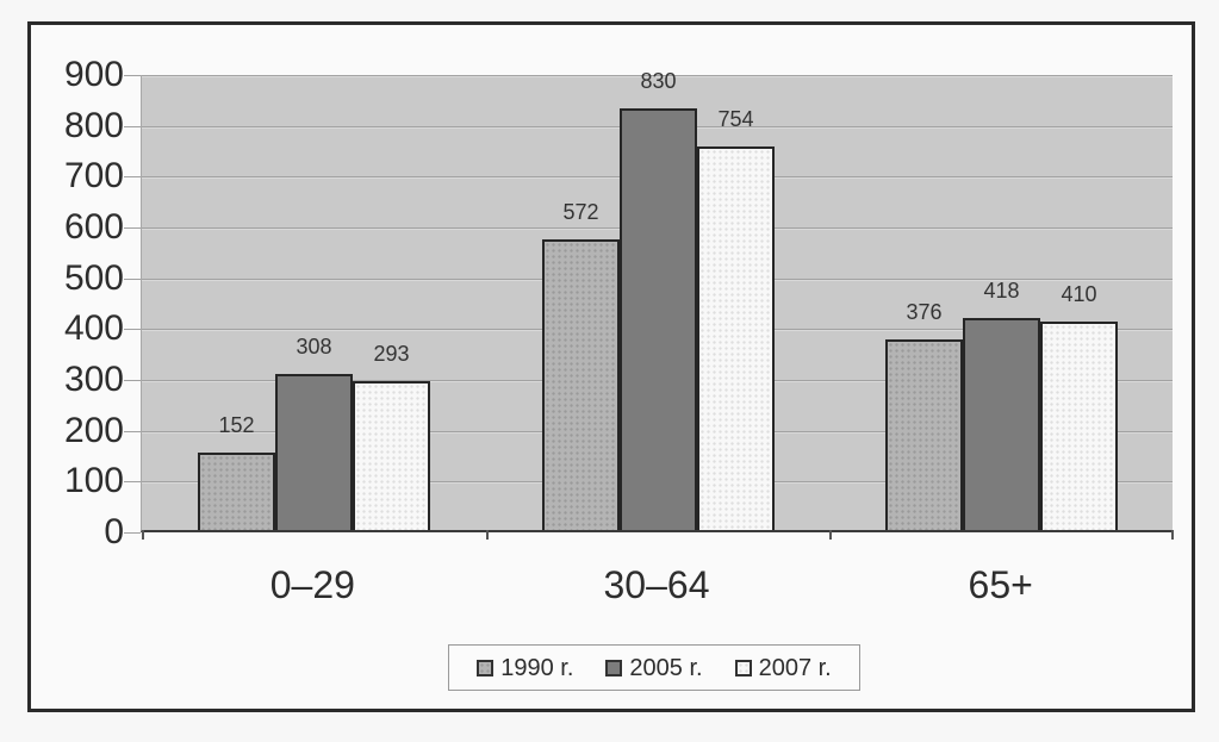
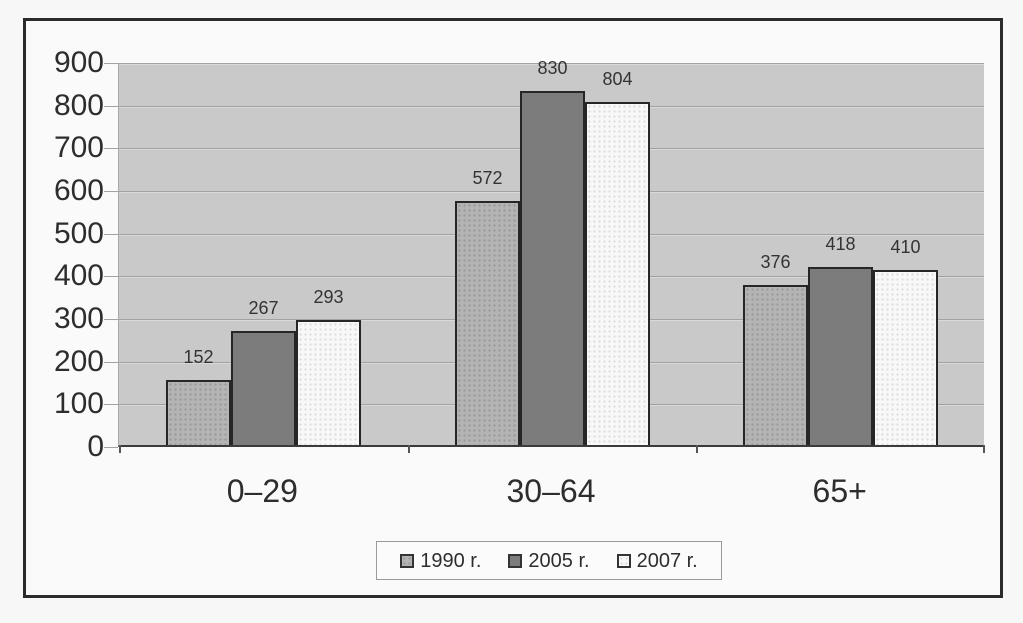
2005 r./0–29: 308 -> 267
2007 r./30–64: 754 -> 804
